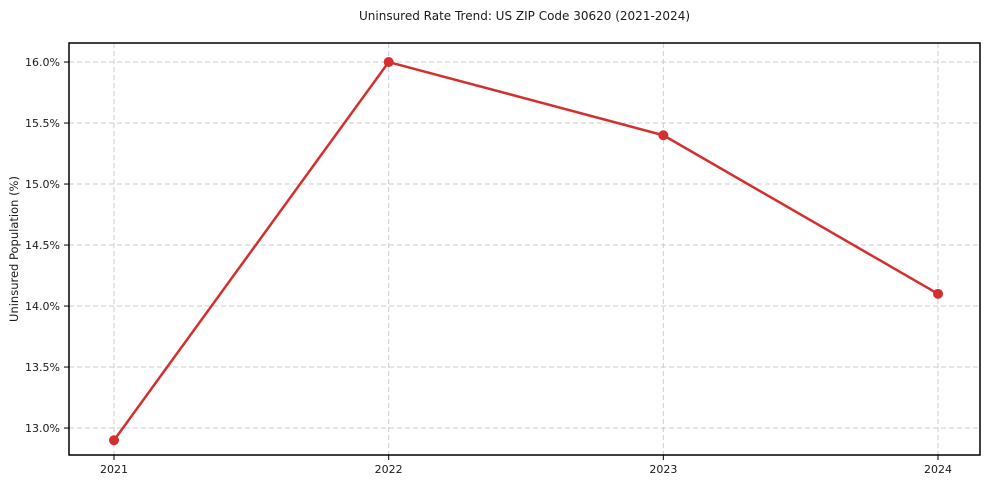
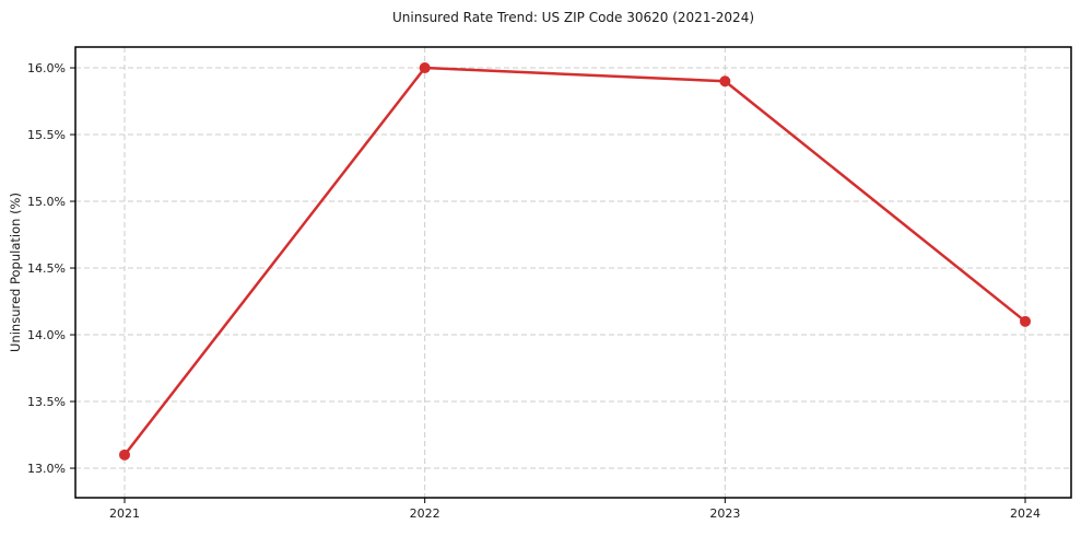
2021: 12.9% -> 13.1%
2023: 15.4% -> 15.9%
